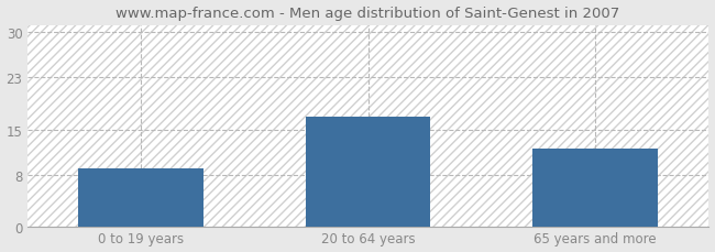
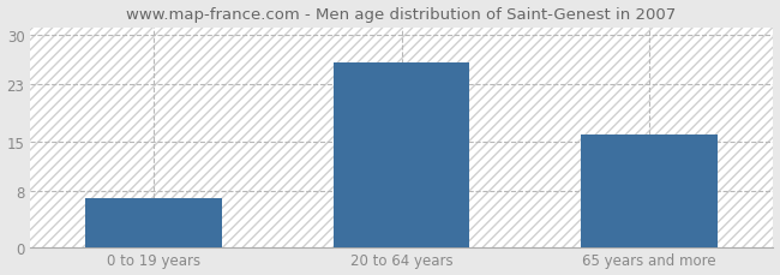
0 to 19 years: 9 -> 7
20 to 64 years: 17 -> 26
65 years and more: 12 -> 16
